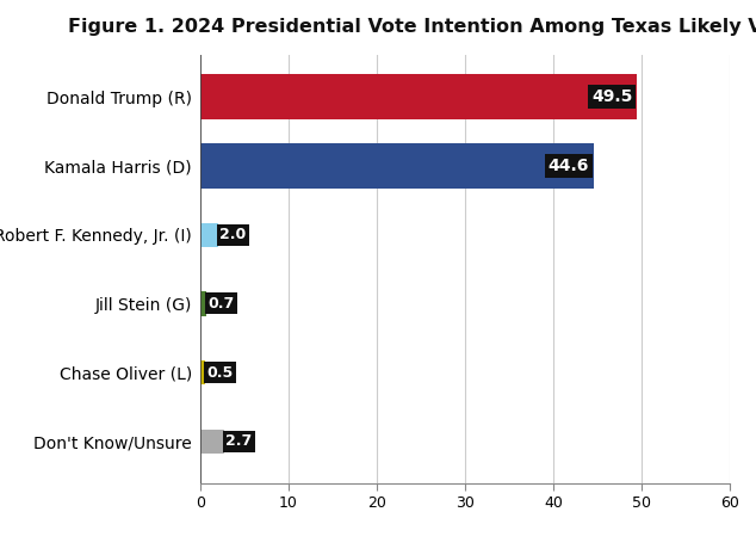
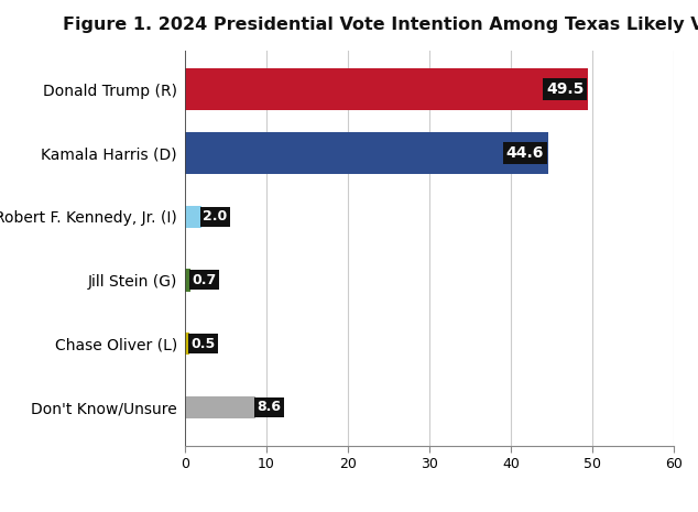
Don't Know/Unsure: 2.7 -> 8.6
